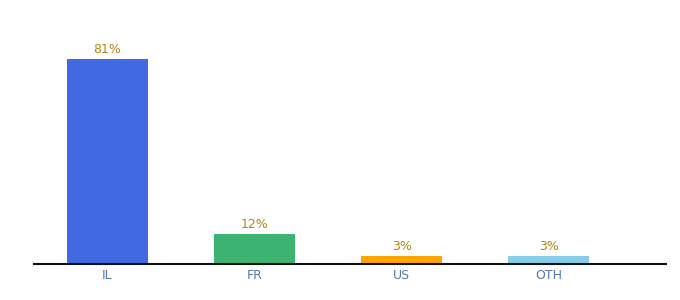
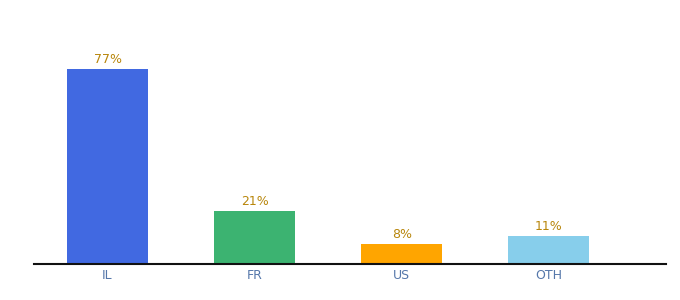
IL: 81% -> 77%
FR: 12% -> 21%
US: 3% -> 8%
OTH: 3% -> 11%
